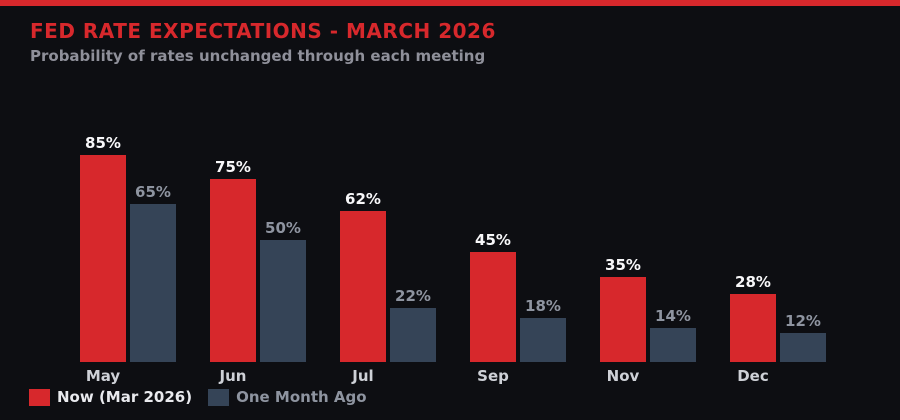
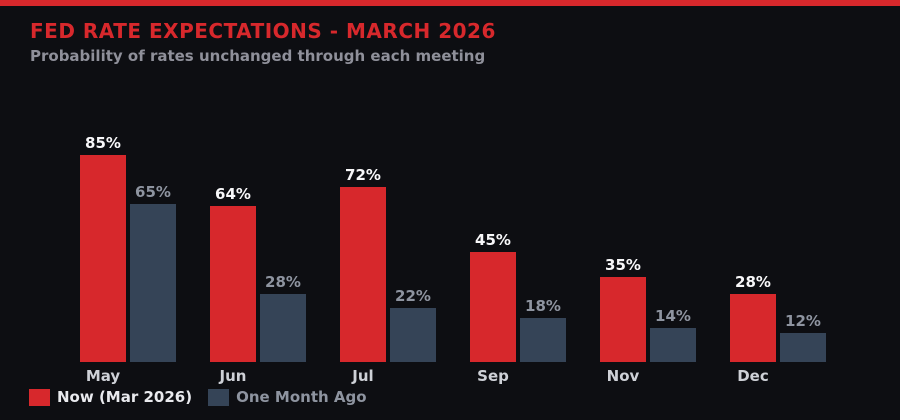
Now (Mar 2026)/Jun: 75% -> 64%
One Month Ago/Jun: 50% -> 28%
Now (Mar 2026)/Jul: 62% -> 72%
